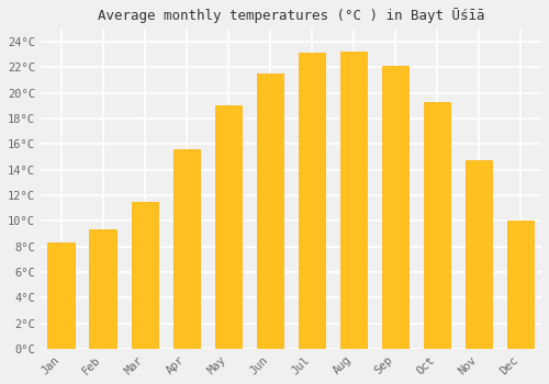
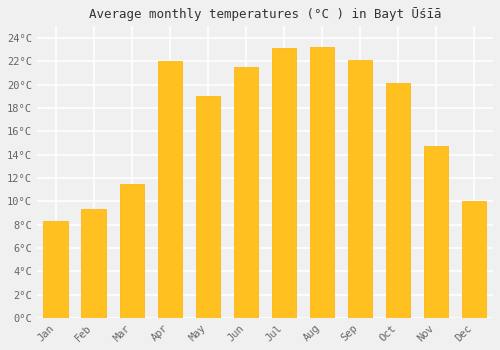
Apr: 15.6°C -> 22.0°C
Oct: 19.3°C -> 20.1°C
